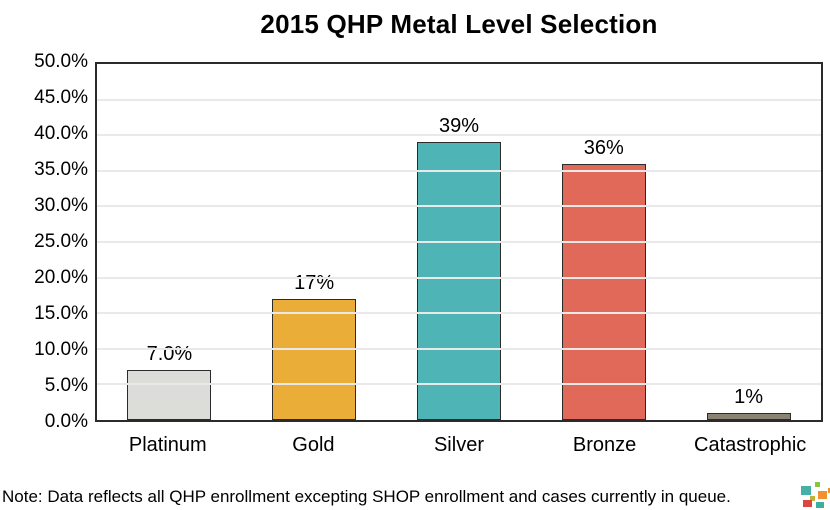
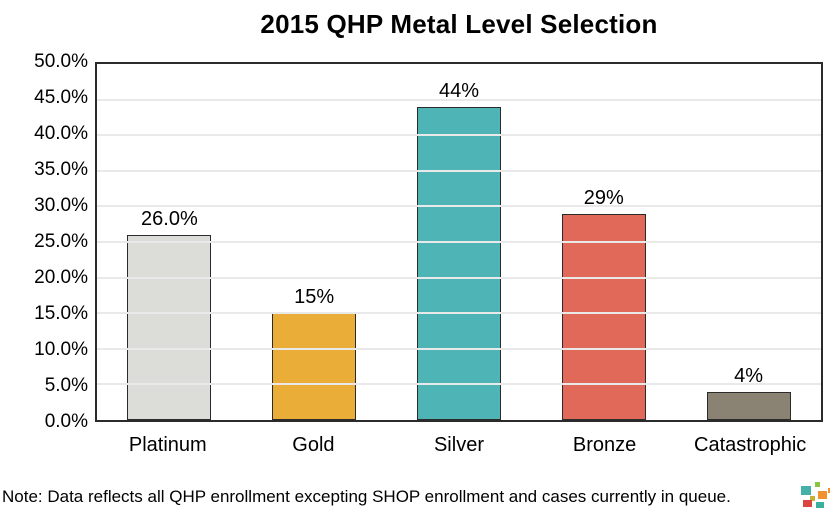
Platinum: 7.0% -> 26.0%
Gold: 17% -> 15%
Silver: 39% -> 44%
Bronze: 36% -> 29%
Catastrophic: 1% -> 4%
